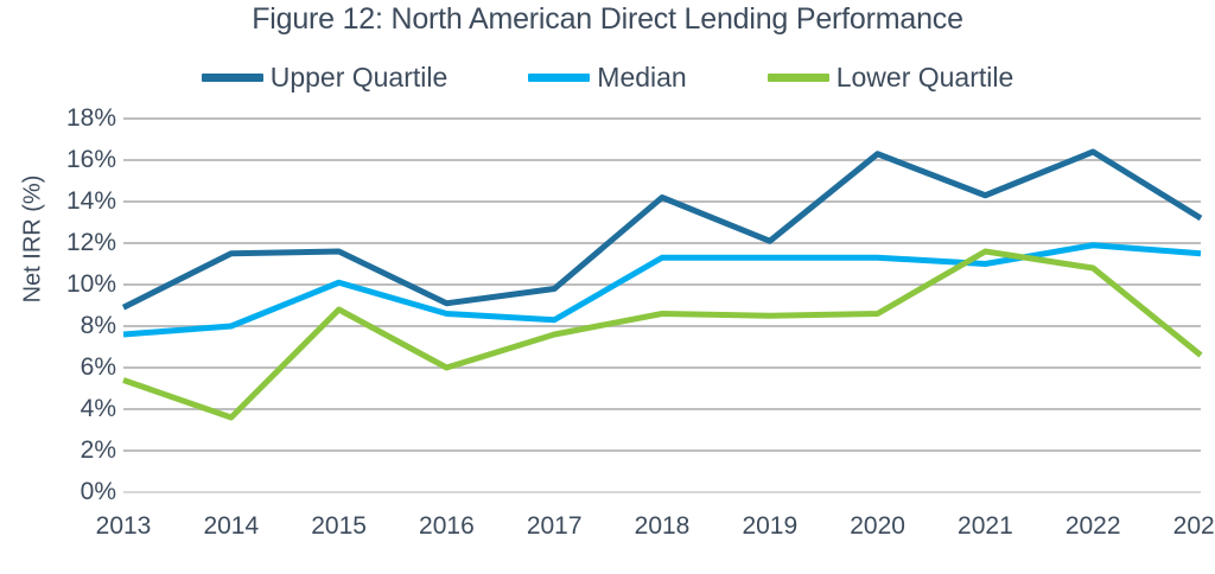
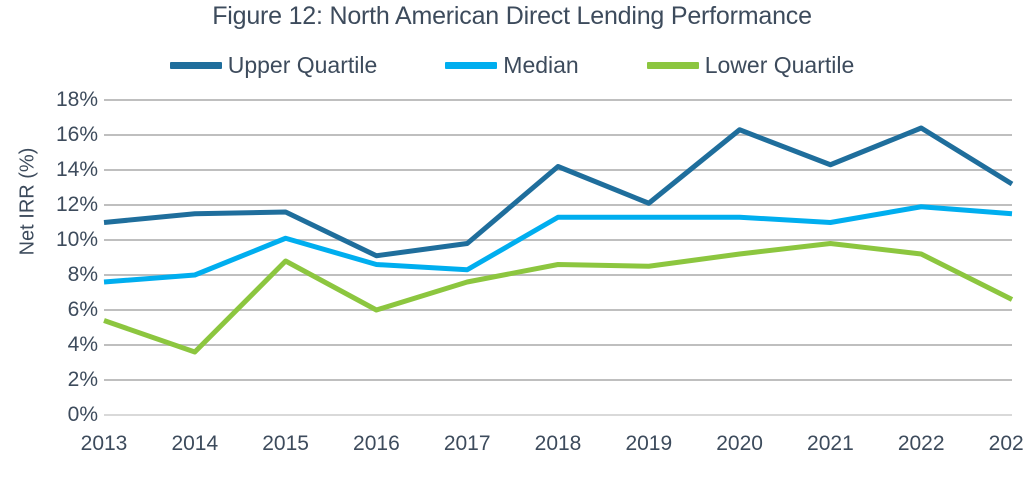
Upper Quartile/2013: 8.9% -> 11.0%
Lower Quartile/2020: 8.6% -> 9.2%
Lower Quartile/2021: 11.6% -> 9.8%
Lower Quartile/2022: 10.8% -> 9.2%
